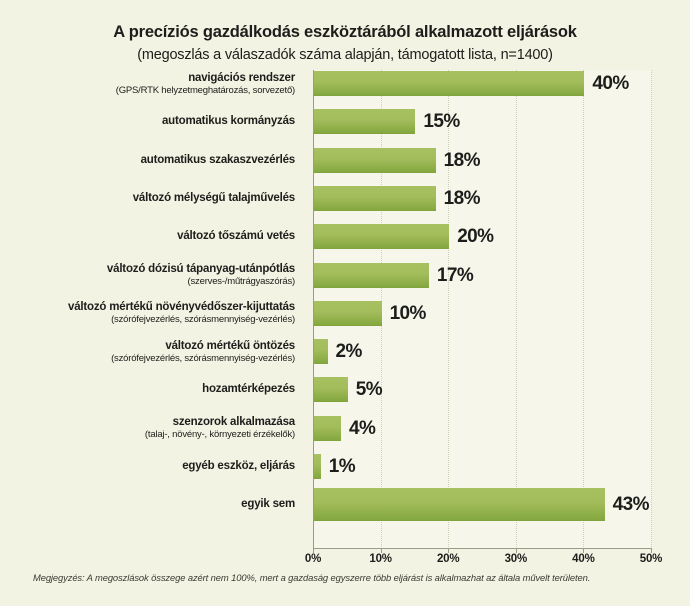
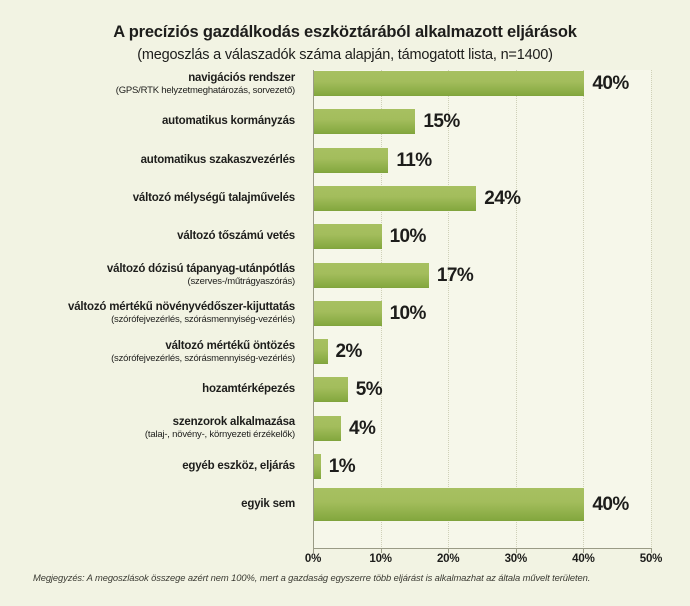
automatikus szakaszvezérlés: 18% -> 11%
változó mélységű talajművelés: 18% -> 24%
változó tőszámú vetés: 20% -> 10%
egyik sem: 43% -> 40%
